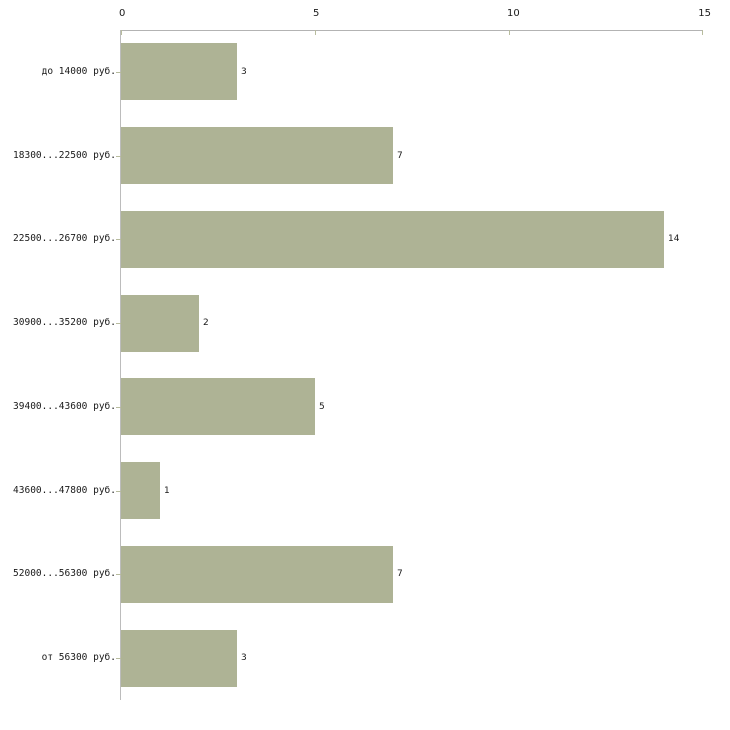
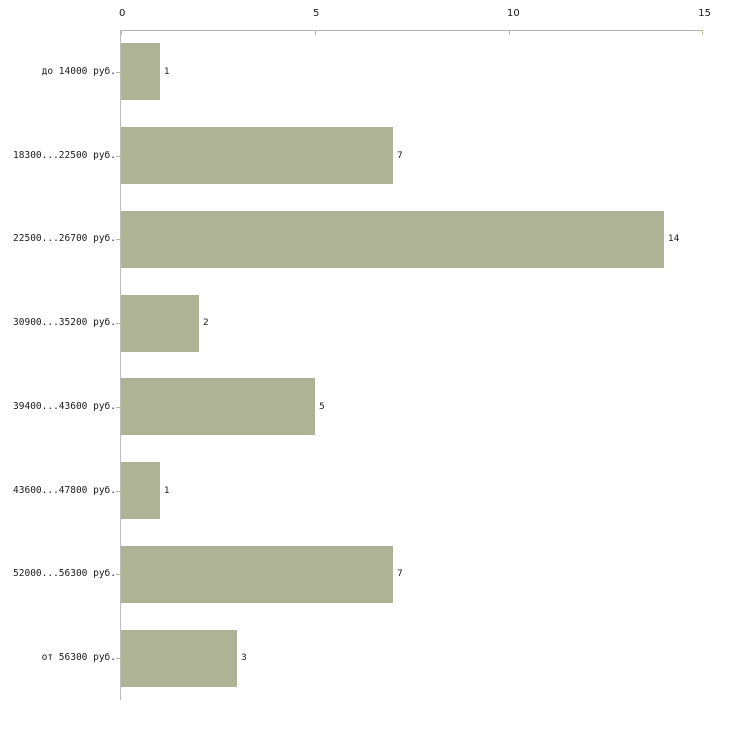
до 14000 руб.: 3 -> 1
